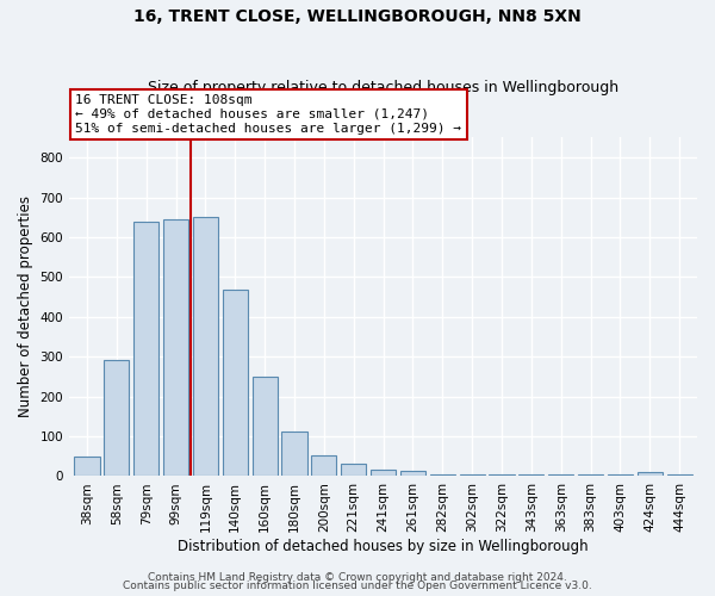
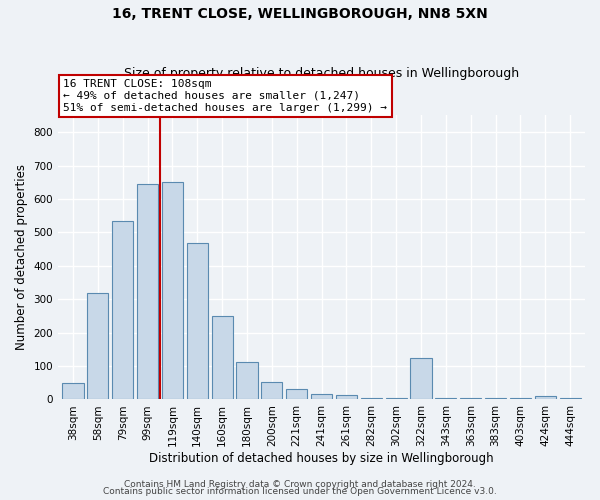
58sqm: 293 -> 320
79sqm: 638 -> 535
322sqm: 5 -> 125
